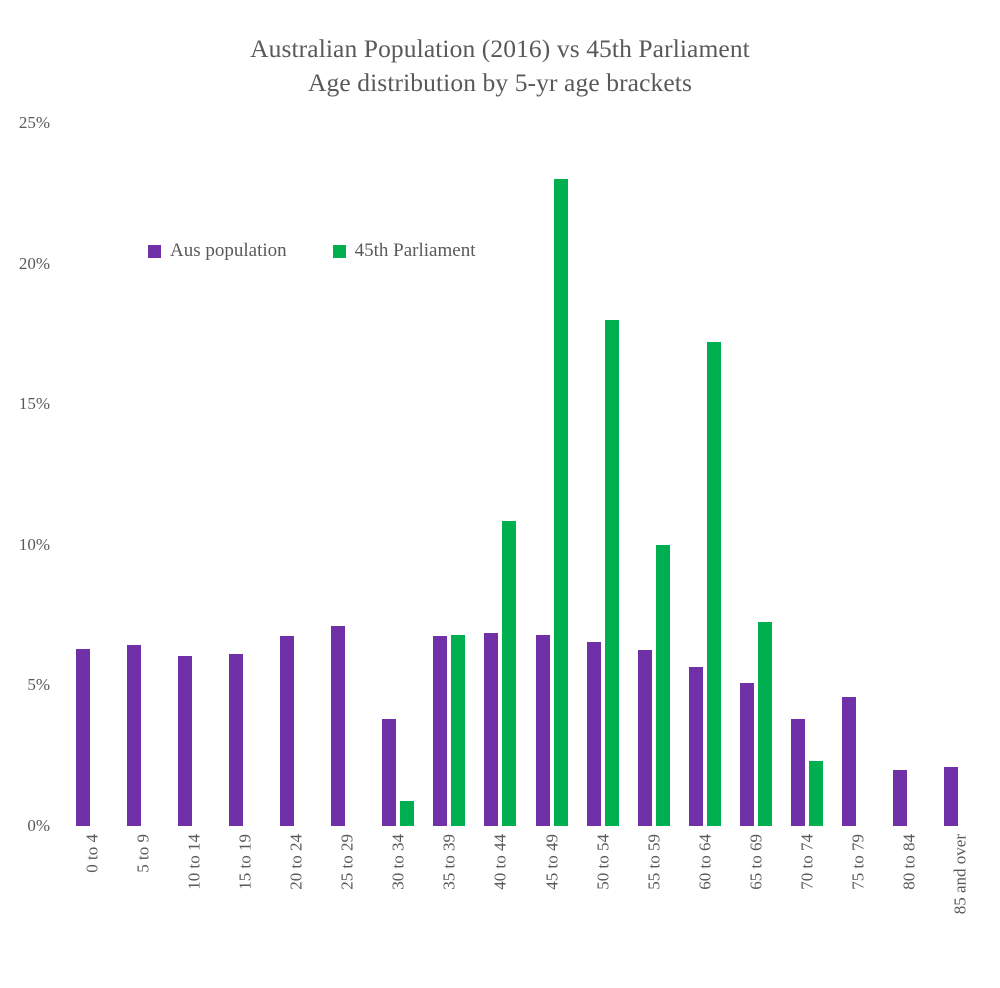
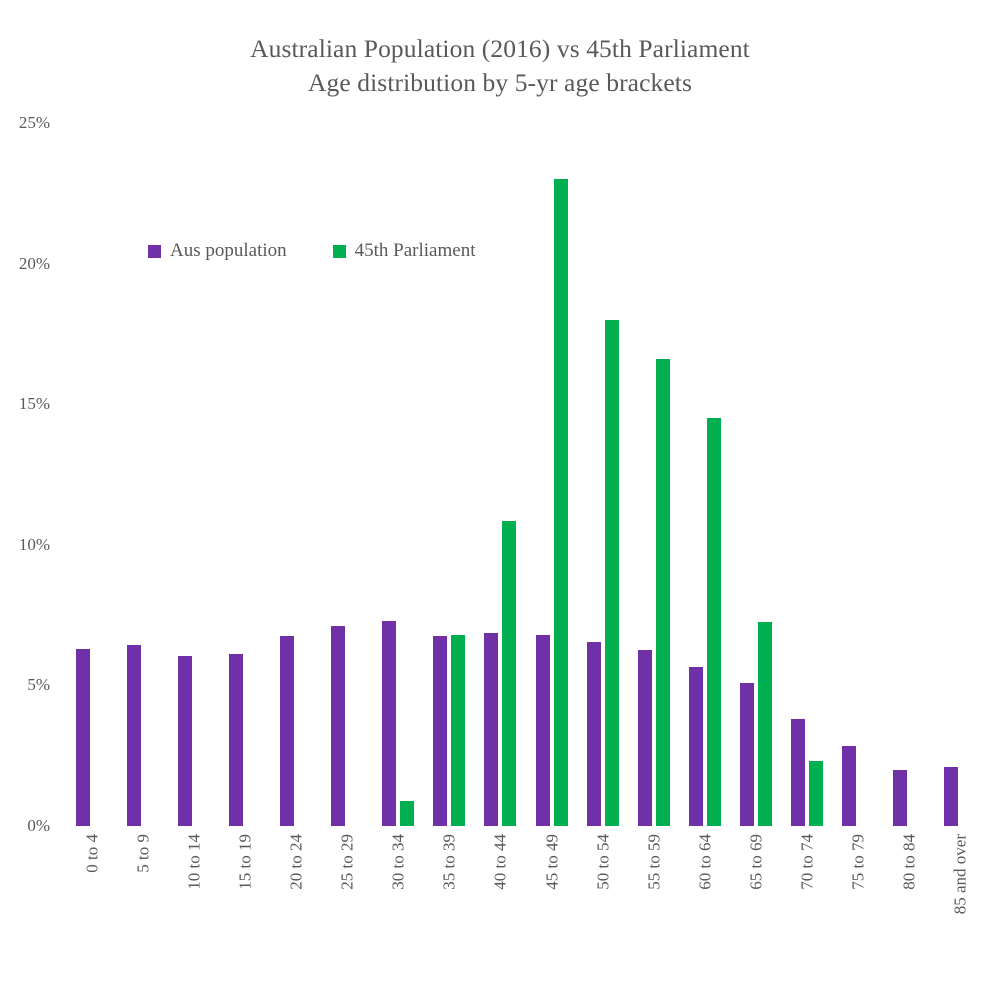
Aus population/30 to 34: 3.8% -> 7.3%
45th Parliament/55 to 59: 10.0% -> 16.6%
45th Parliament/60 to 64: 17.2% -> 14.5%
Aus population/75 to 79: 4.6% -> 2.9%
